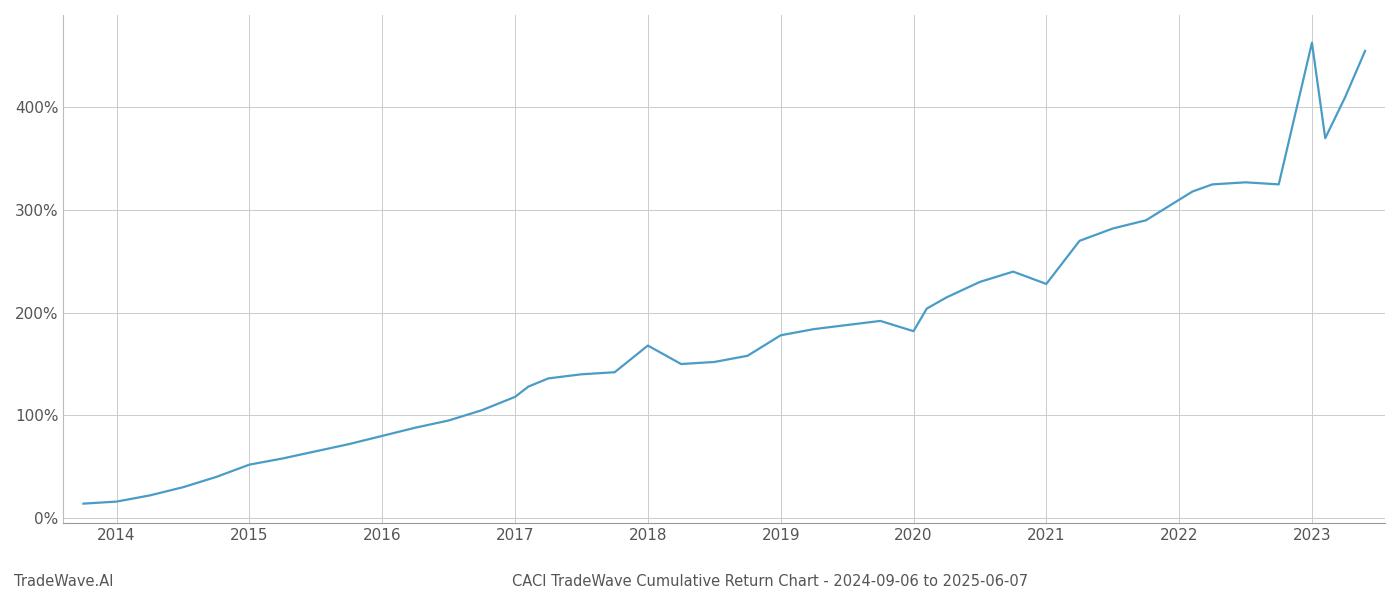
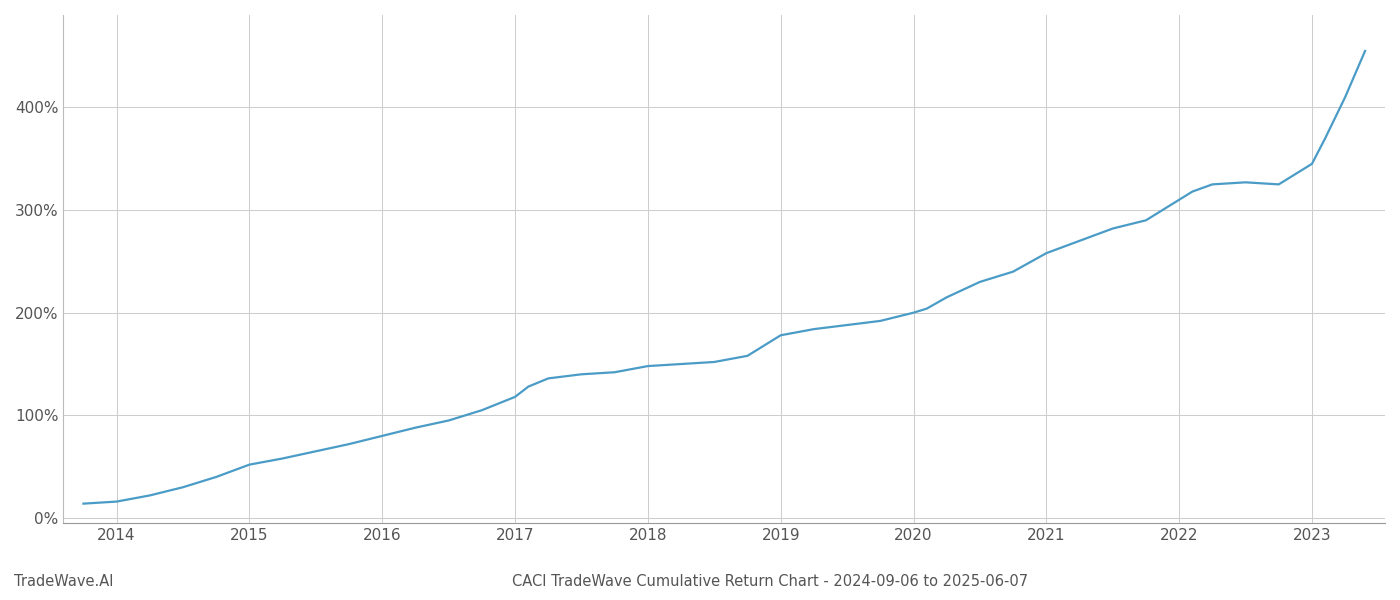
2018: 168% -> 148%
2020: 182% -> 200%
2021: 228% -> 258%
2023: 463% -> 345%
